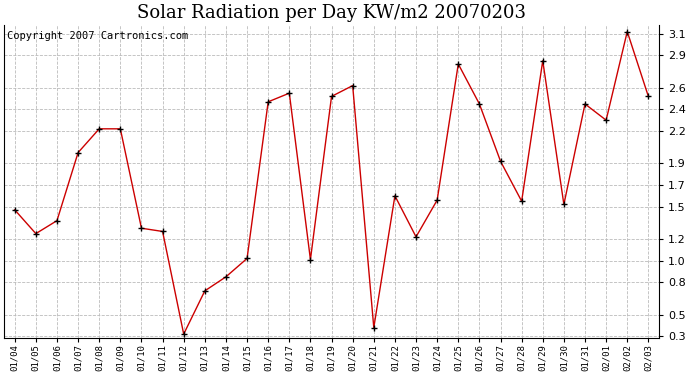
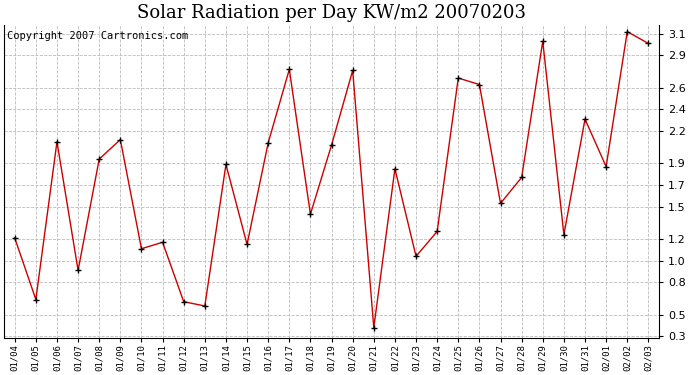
01/04: 1.47 -> 1.21
01/05: 1.25 -> 0.64
01/06: 1.37 -> 2.10
01/07: 2.00 -> 0.91
01/08: 2.22 -> 1.94
01/09: 2.22 -> 2.12
01/10: 1.30 -> 1.11
01/11: 1.27 -> 1.17
01/12: 0.32 -> 0.62
01/13: 0.72 -> 0.58
01/14: 0.85 -> 1.89
01/15: 1.02 -> 1.15
01/16: 2.47 -> 2.09
01/17: 2.55 -> 2.77
01/18: 1.01 -> 1.43
01/19: 2.52 -> 2.07
01/20: 2.62 -> 2.76
01/22: 1.60 -> 1.85
01/23: 1.22 -> 1.04
01/24: 1.56 -> 1.27
01/25: 2.82 -> 2.69
01/26: 2.45 -> 2.63
01/27: 1.92 -> 1.53
01/28: 1.55 -> 1.77
01/29: 2.85 -> 3.03
01/30: 1.52 -> 1.24
01/31: 2.45 -> 2.31
02/01: 2.30 -> 1.87
02/03: 2.52 -> 3.01
